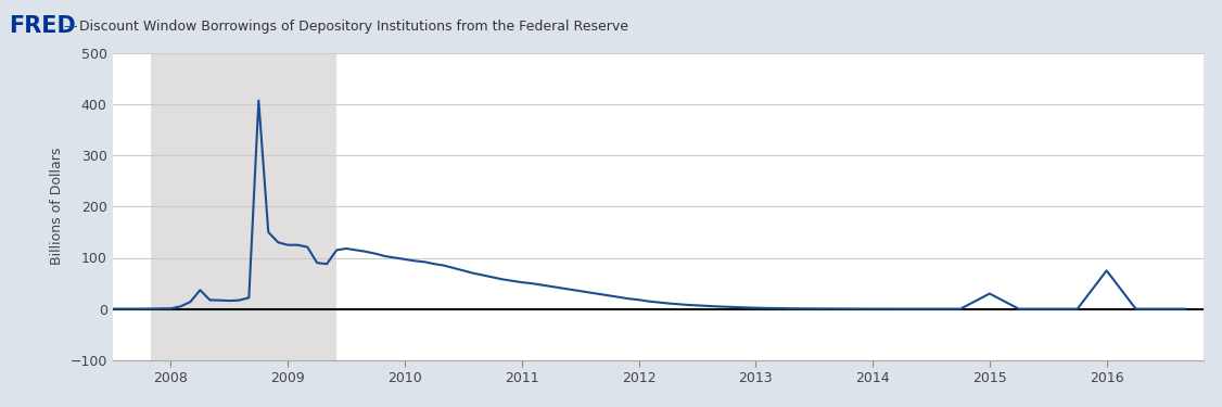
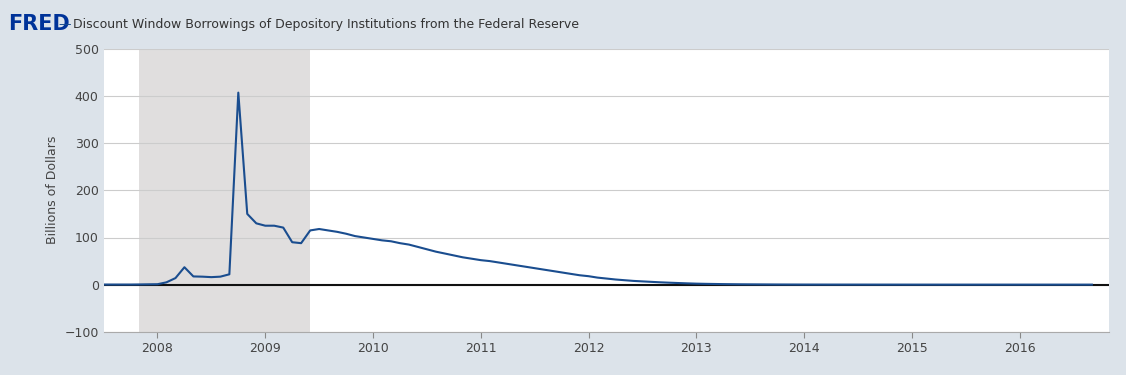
2015: 30 -> 0
2016: 75 -> 0
